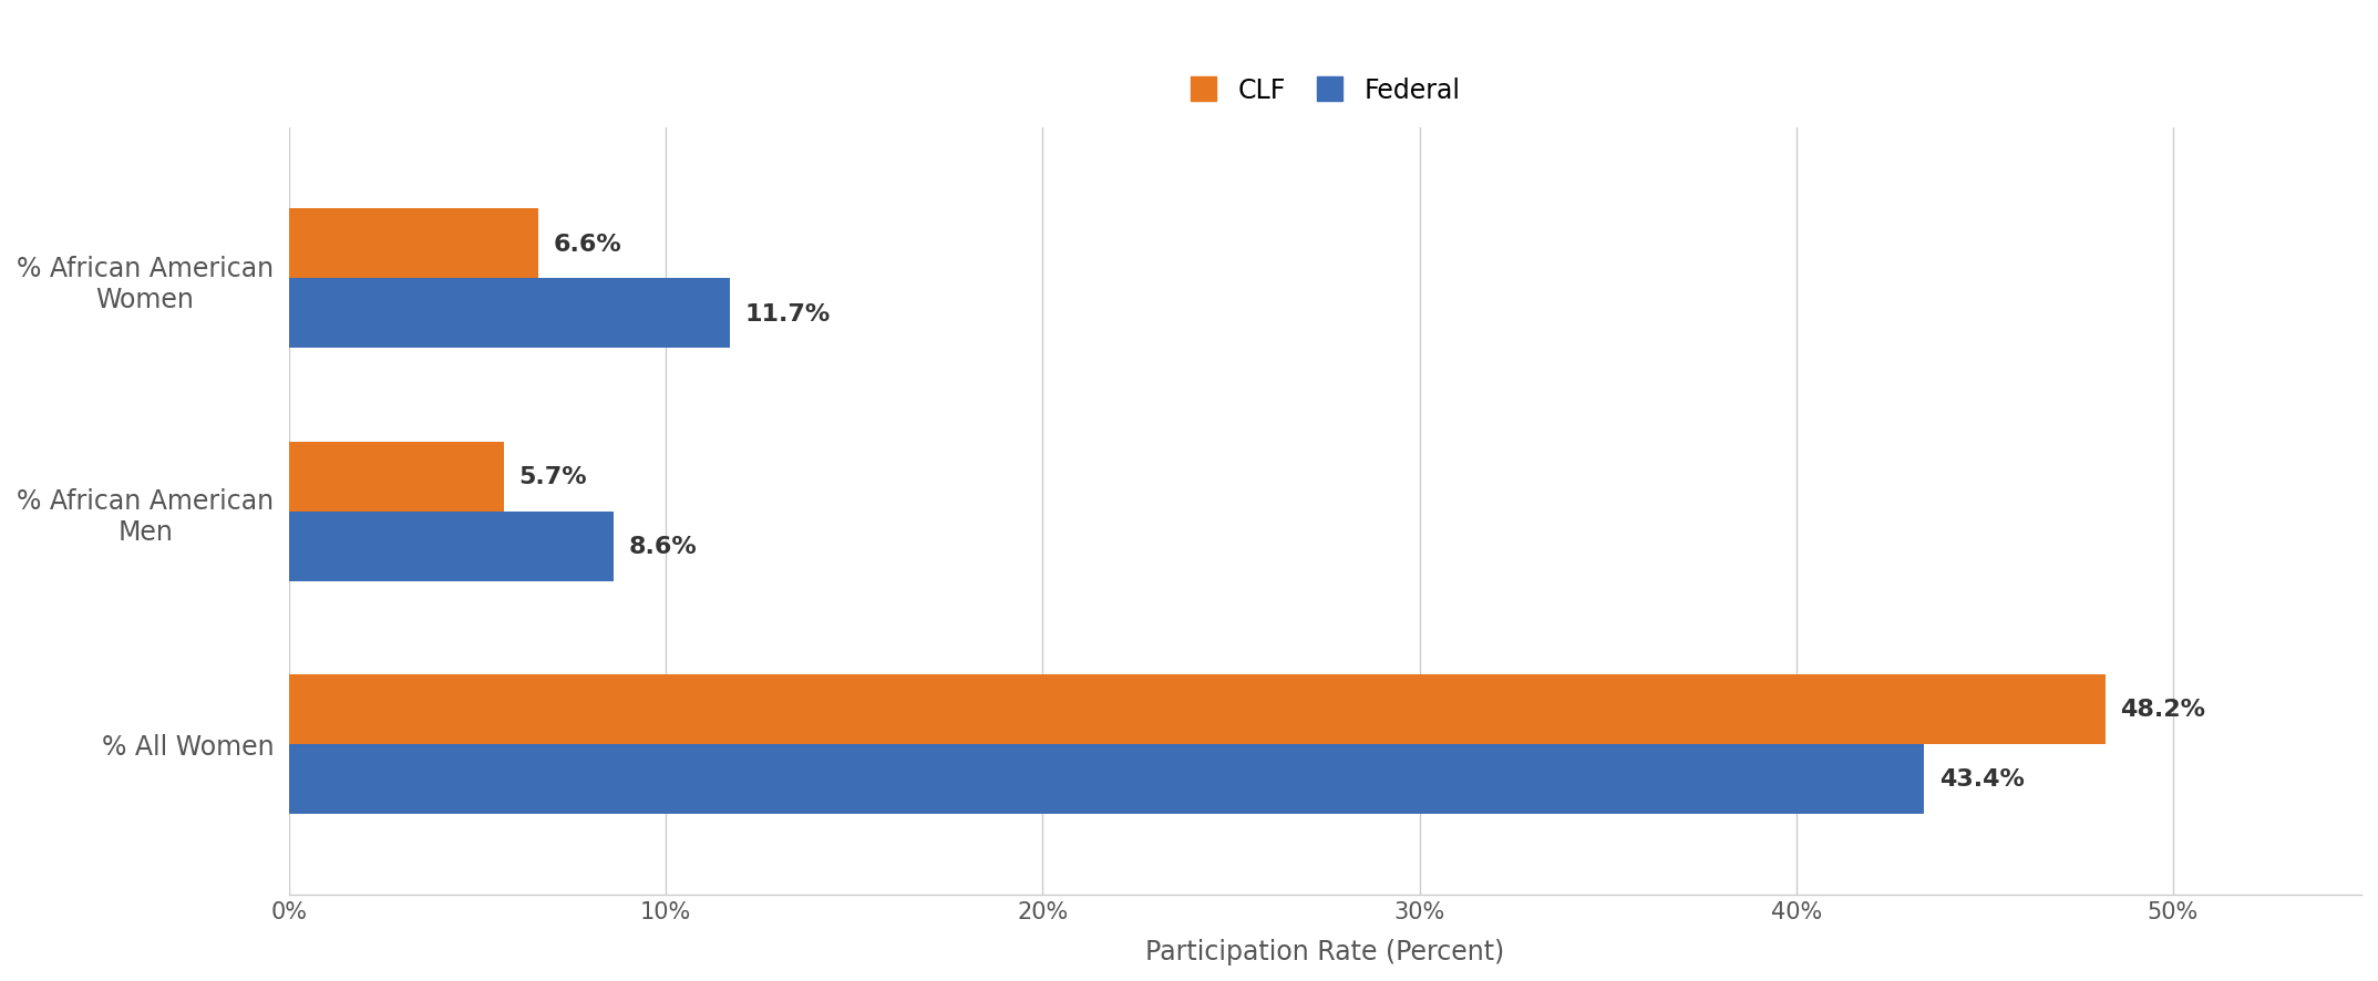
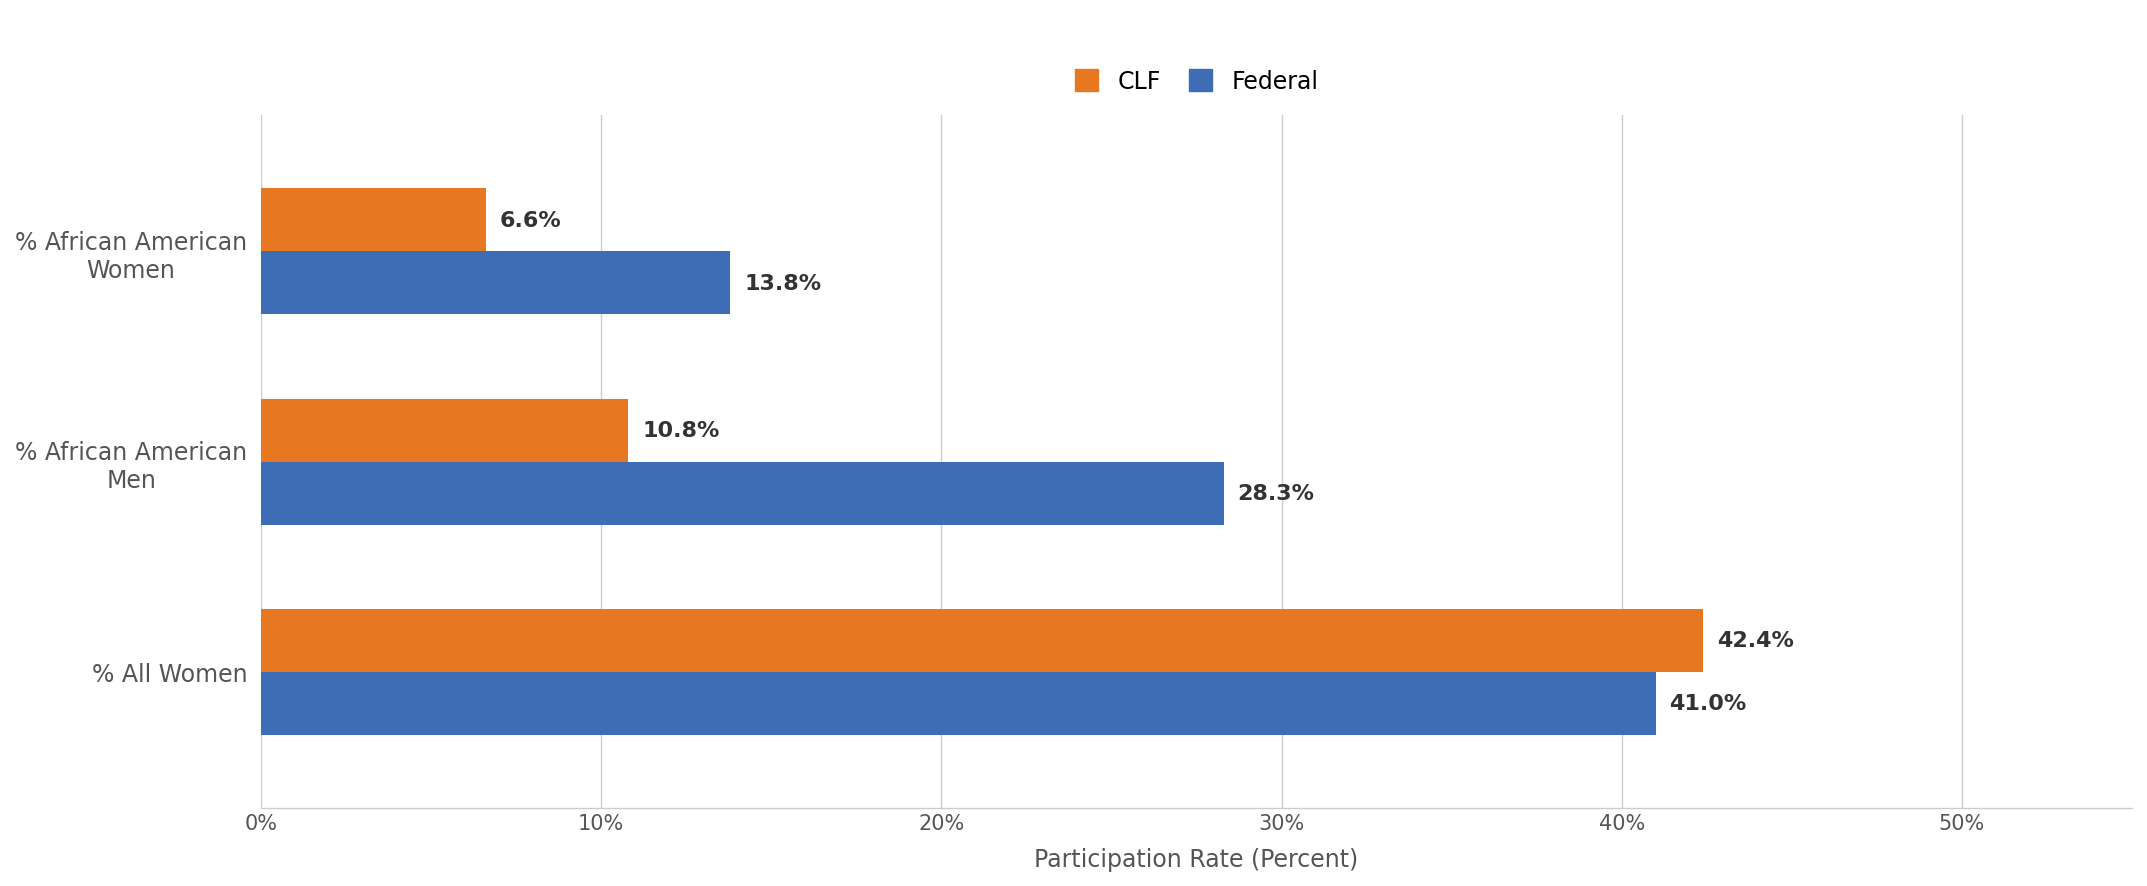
Federal/% African American Women: 11.7% -> 13.8%
CLF/% African American Men: 5.7% -> 10.8%
Federal/% African American Men: 8.6% -> 28.3%
CLF/% All Women: 48.2% -> 42.4%
Federal/% All Women: 43.4% -> 41.0%
